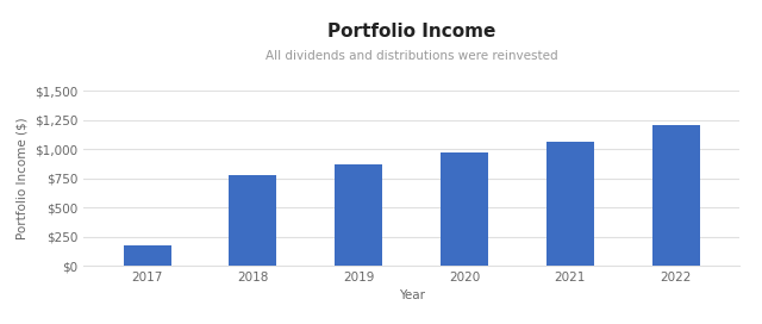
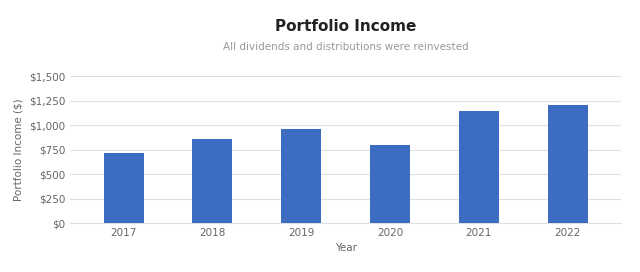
2017: $180 -> $720
2018: $780 -> $860
2019: $860 -> $960
2020: $970 -> $800
2021: $1,060 -> $1,140
